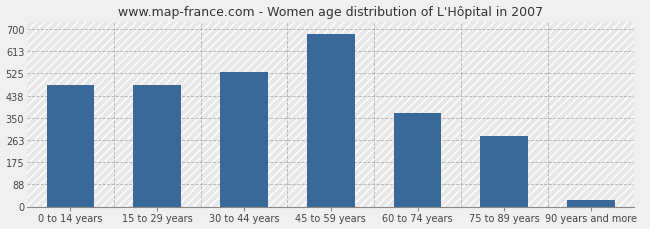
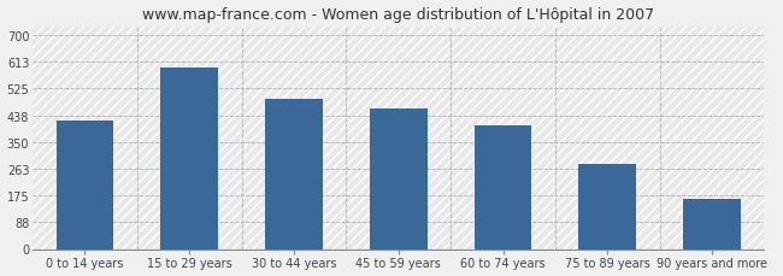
0 to 14 years: 480 -> 420
15 to 29 years: 480 -> 595
30 to 44 years: 530 -> 490
45 to 59 years: 680 -> 460
60 to 74 years: 370 -> 405
90 years and more: 25 -> 165
